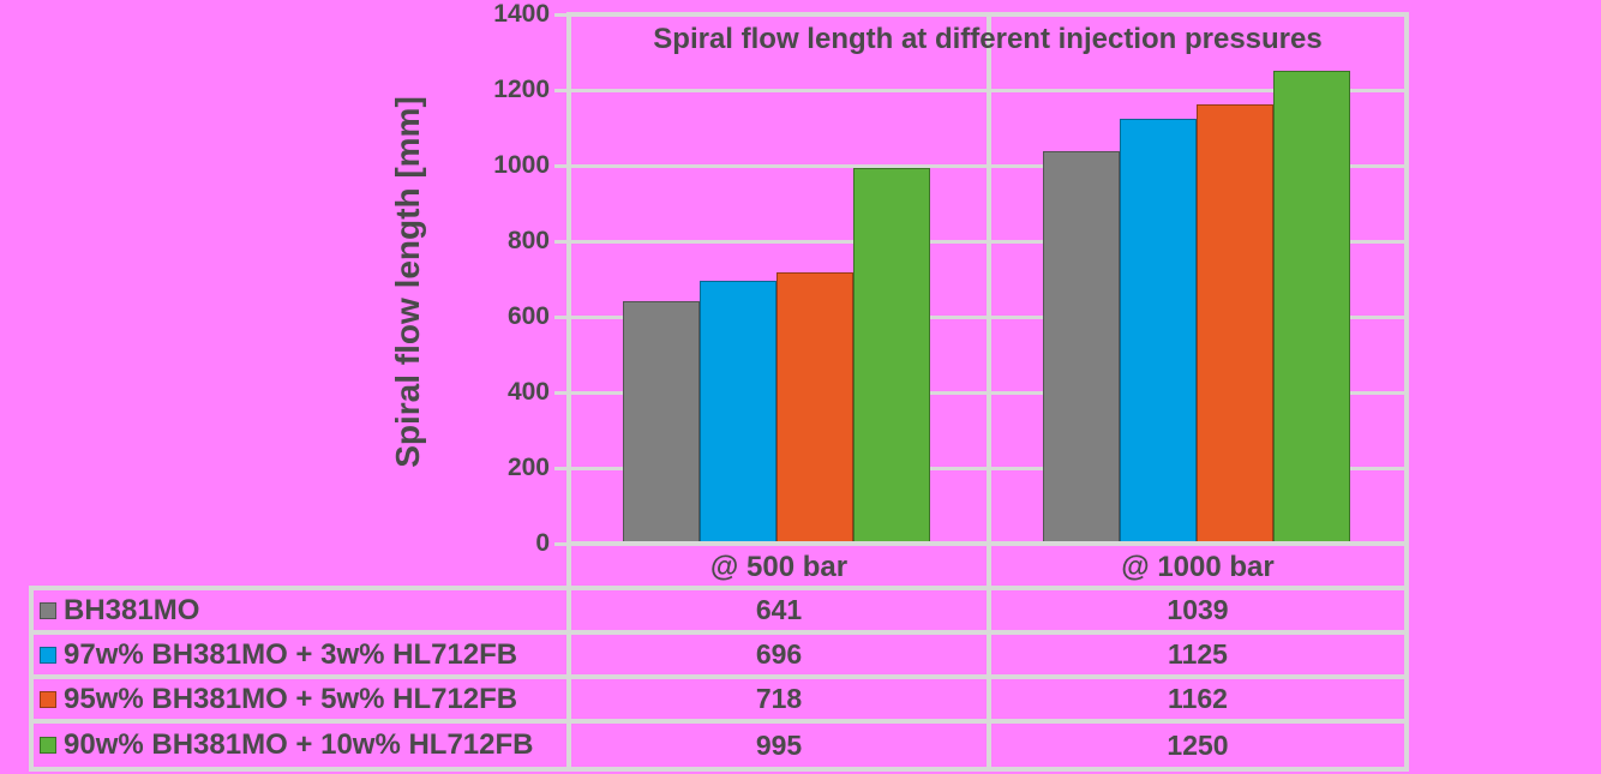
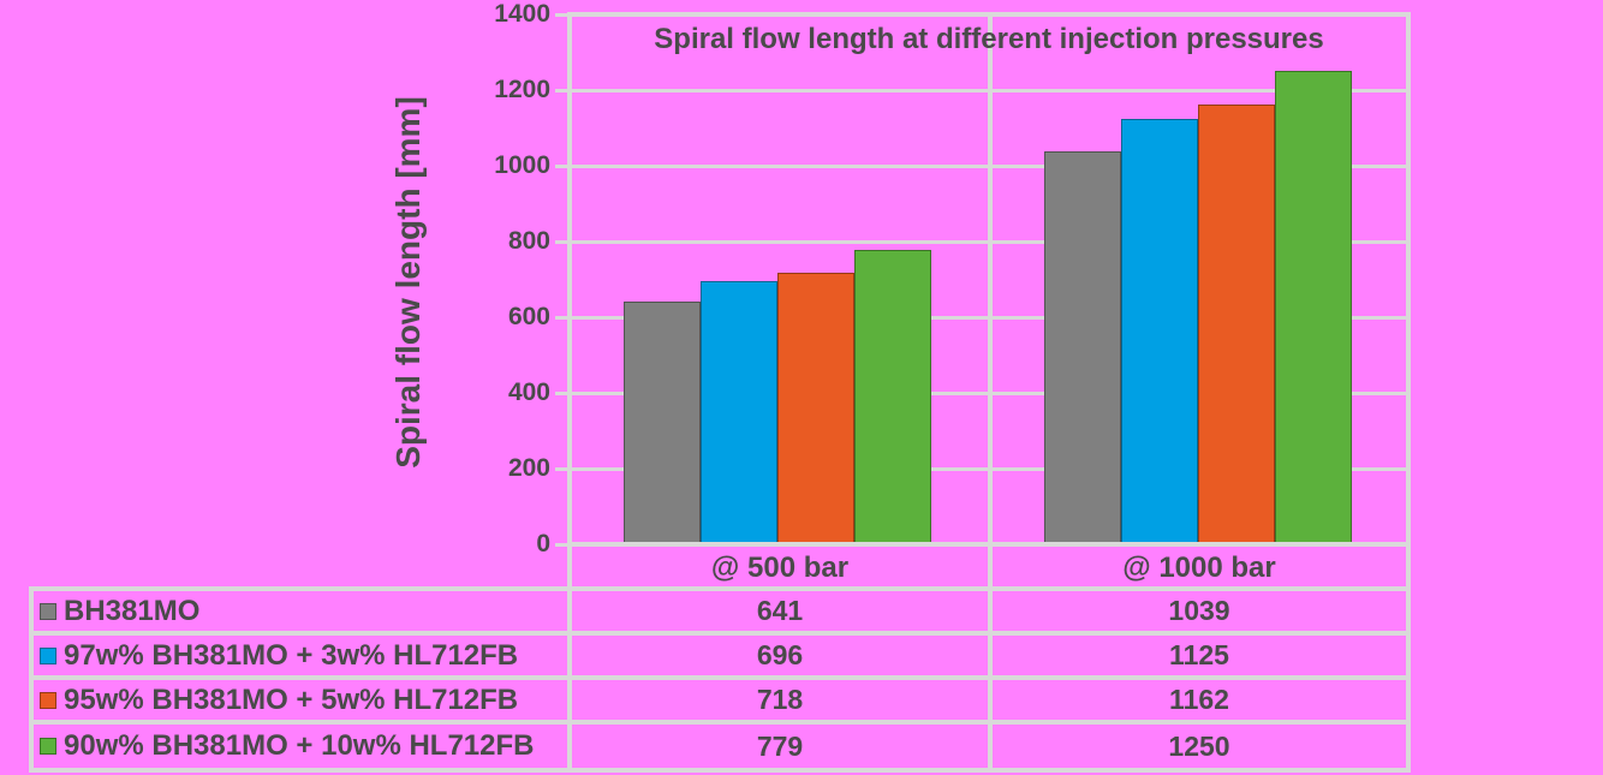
90w% BH381MO + 10w% HL712FB/@ 500 bar: 995 -> 779
